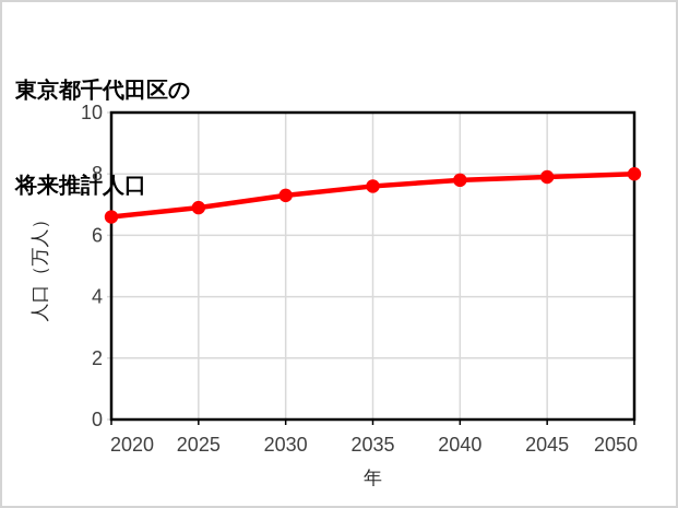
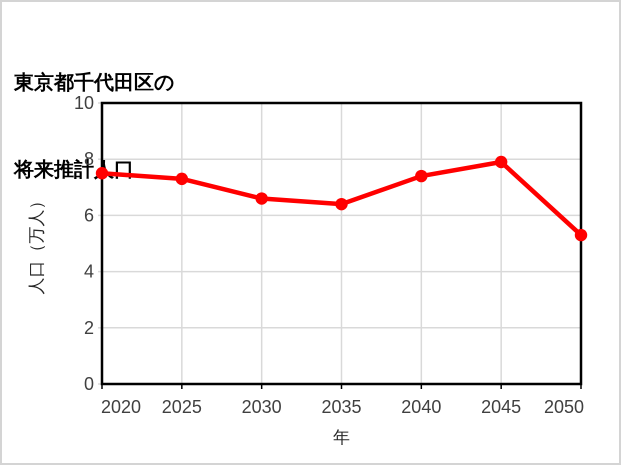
2020: 6.6 -> 7.5
2025: 6.9 -> 7.3
2030: 7.3 -> 6.6
2035: 7.6 -> 6.4
2040: 7.8 -> 7.4
2050: 8.0 -> 5.3
